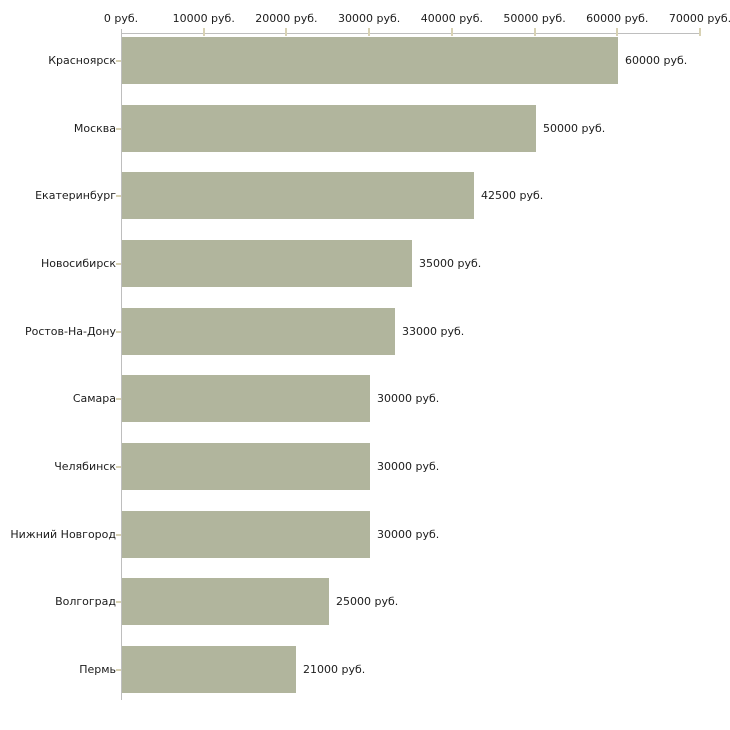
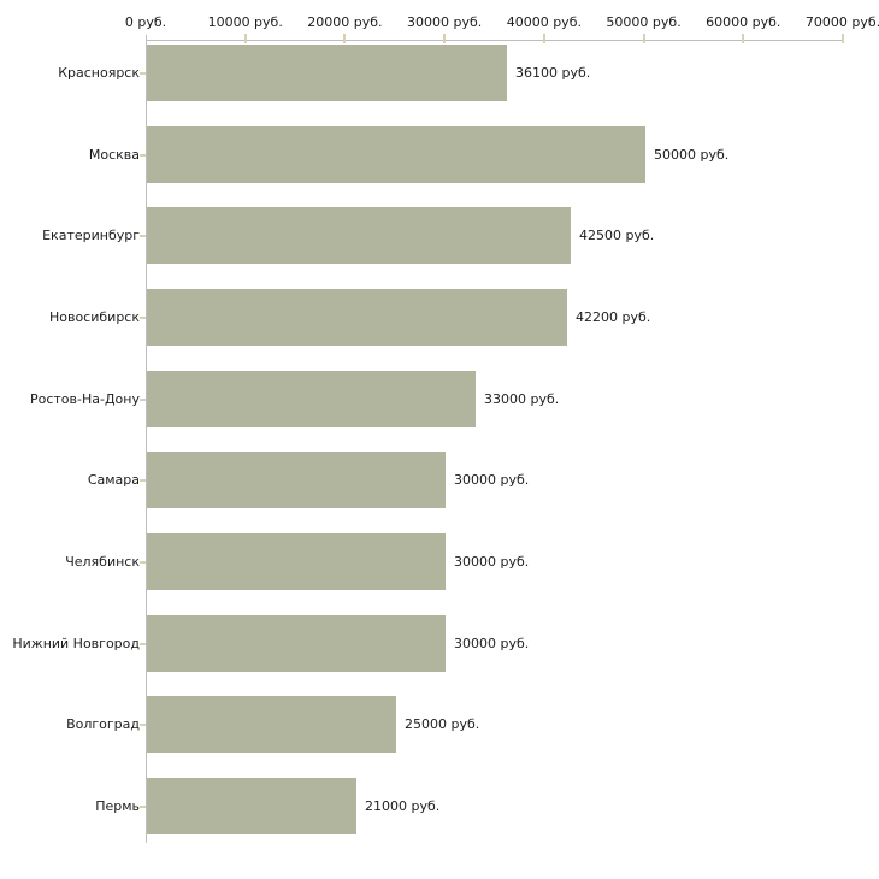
Красноярск: 60000 -> 36100
Новосибирск: 35000 -> 42200
